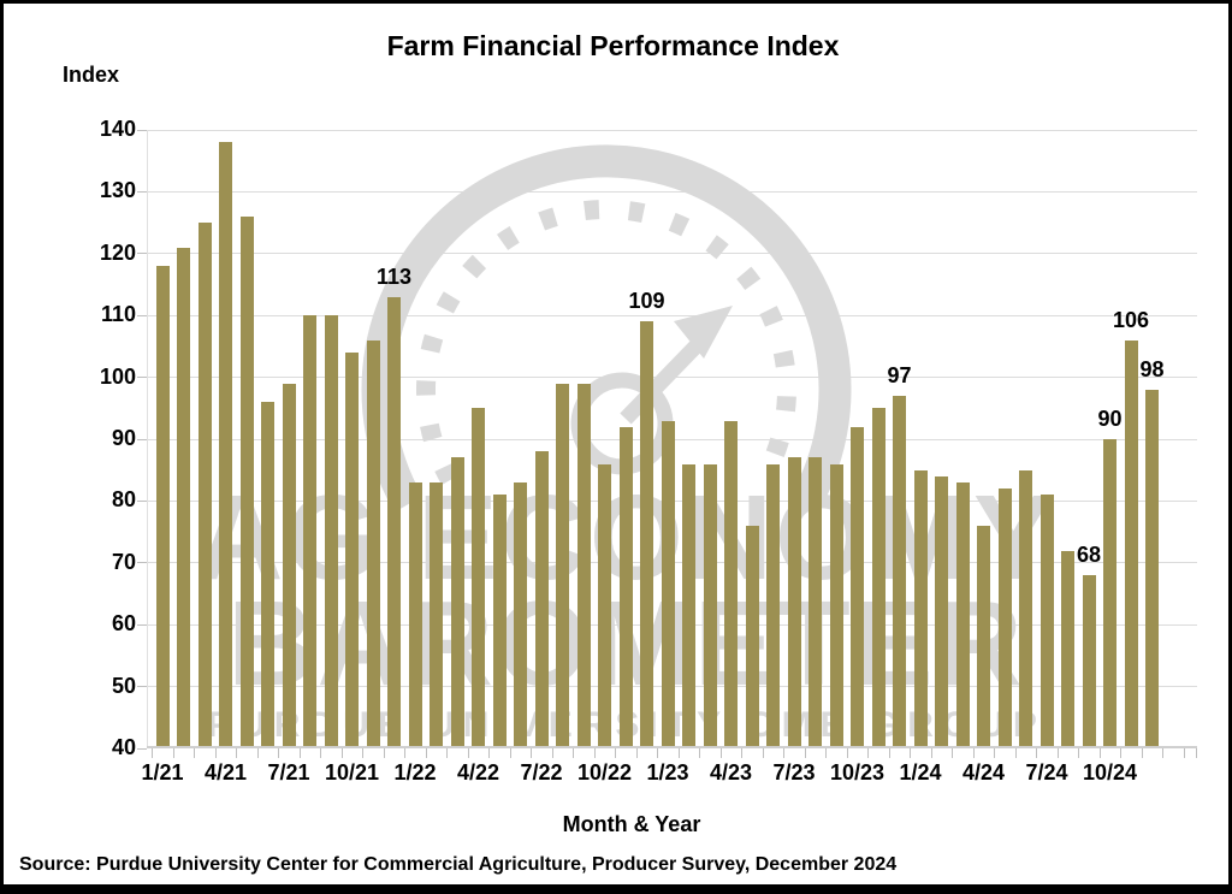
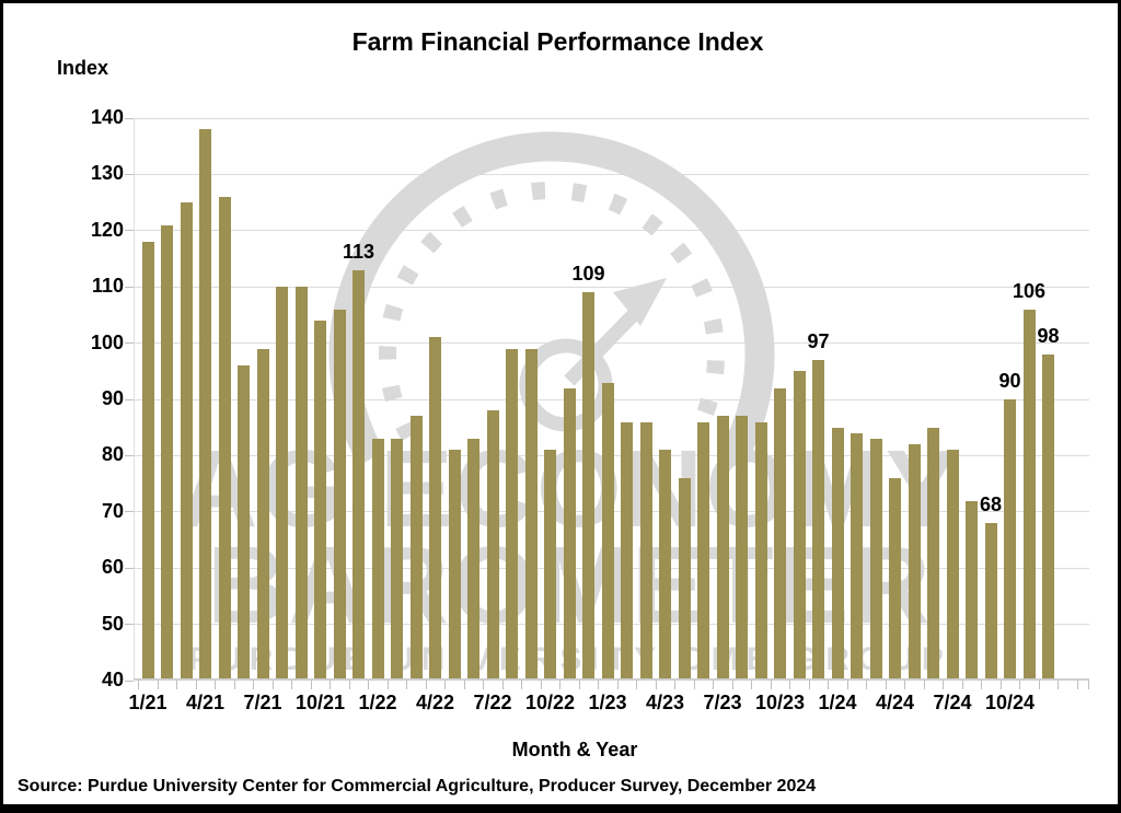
4/22: 95 -> 101
10/22: 86 -> 81
4/23: 93 -> 81
